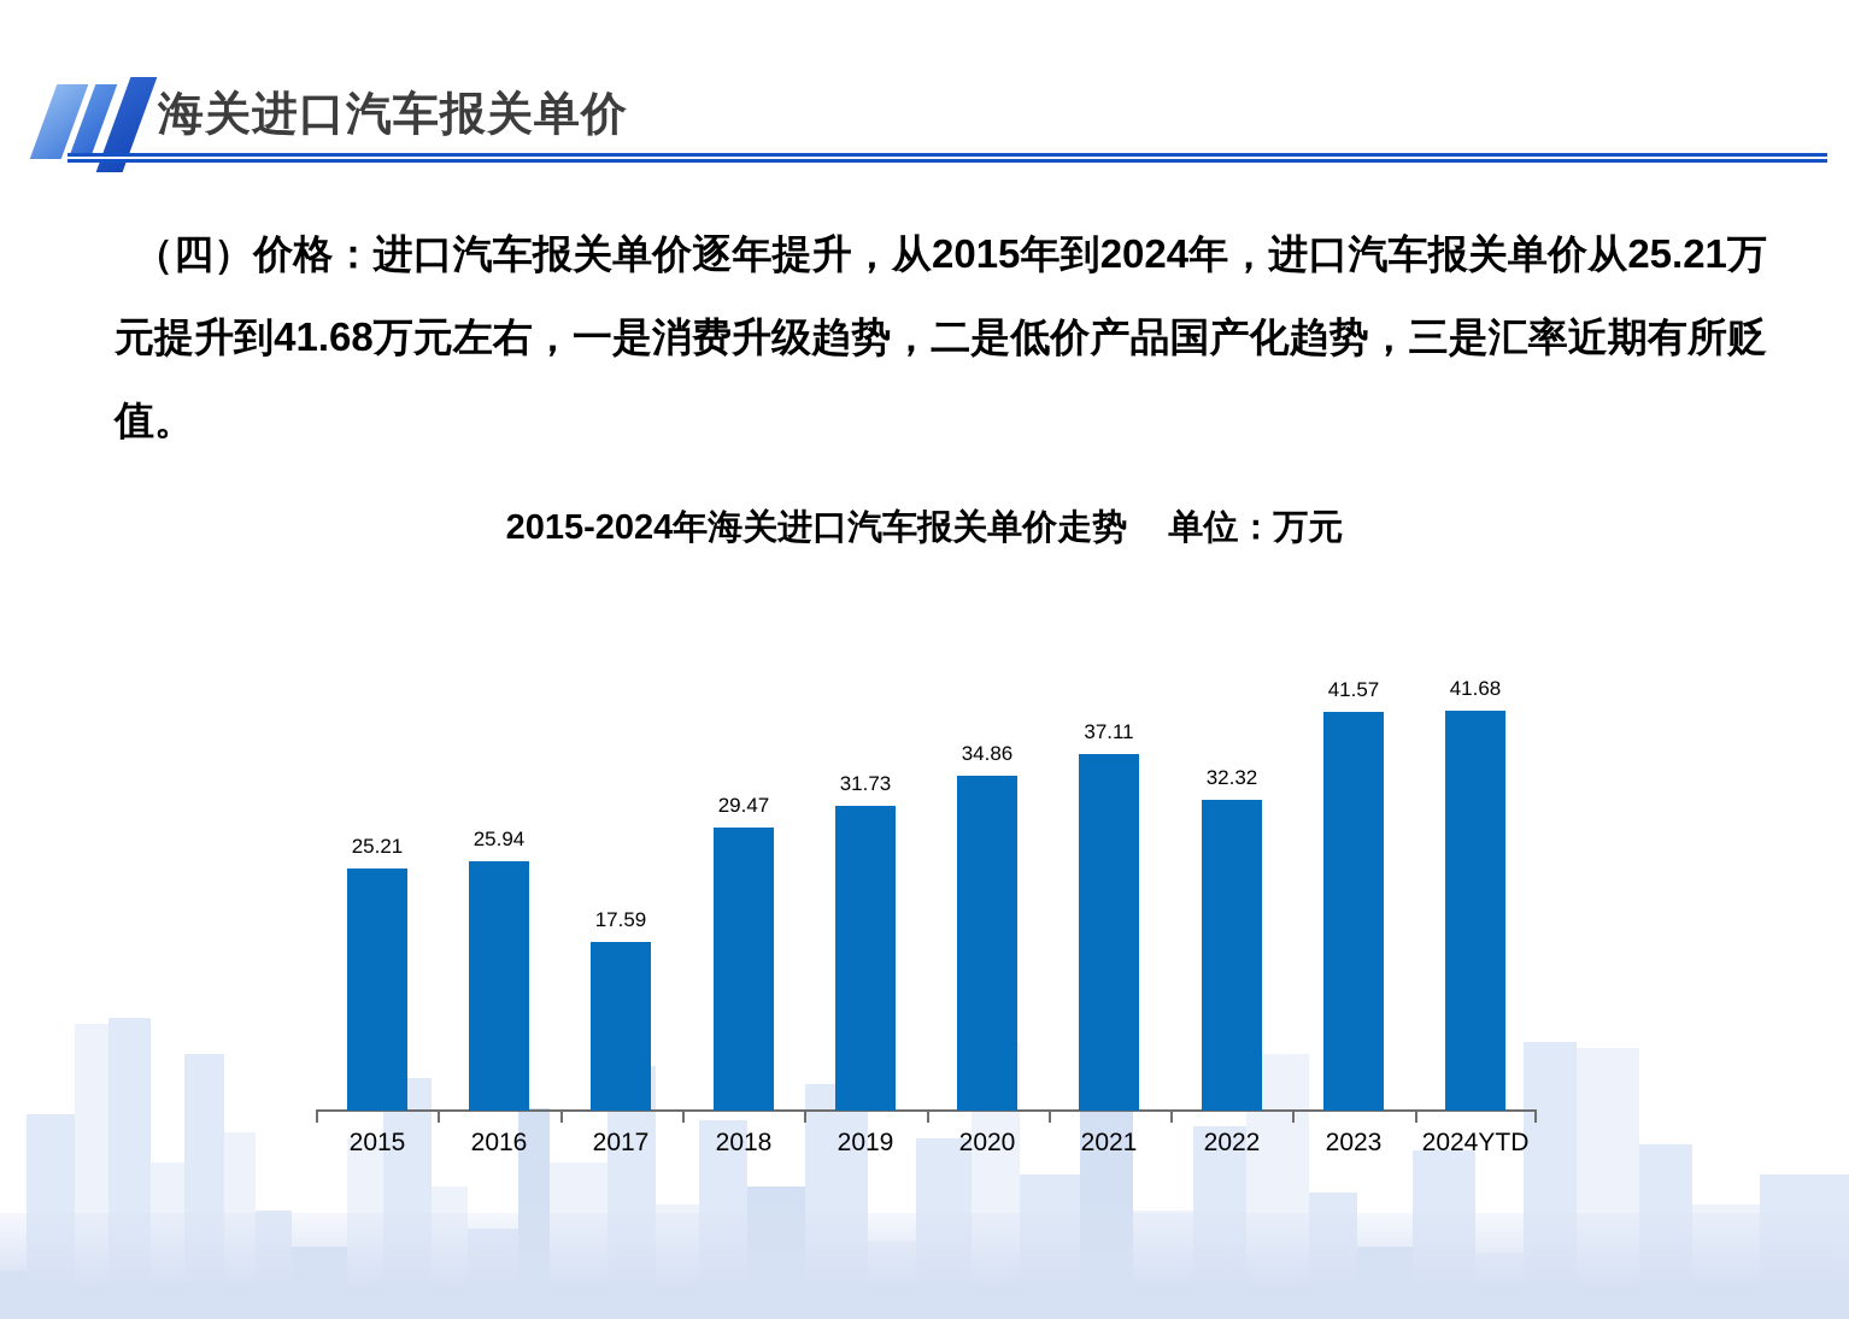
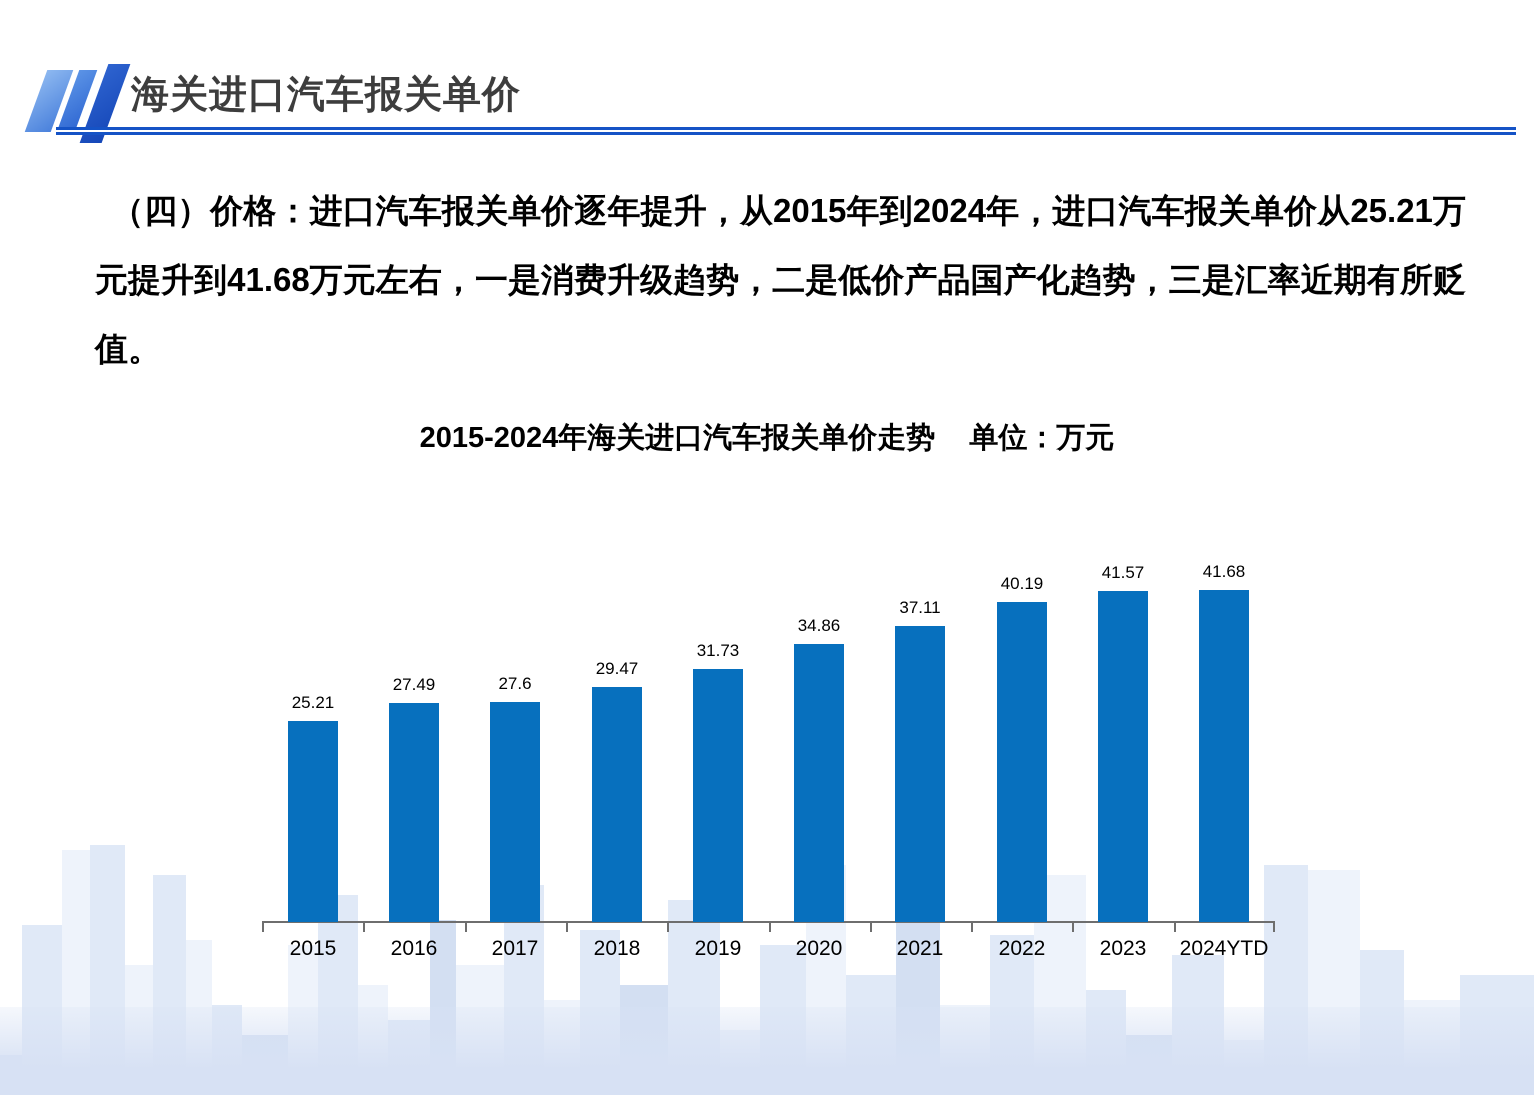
2016: 25.94 -> 27.49
2017: 17.59 -> 27.6
2022: 32.32 -> 40.19
